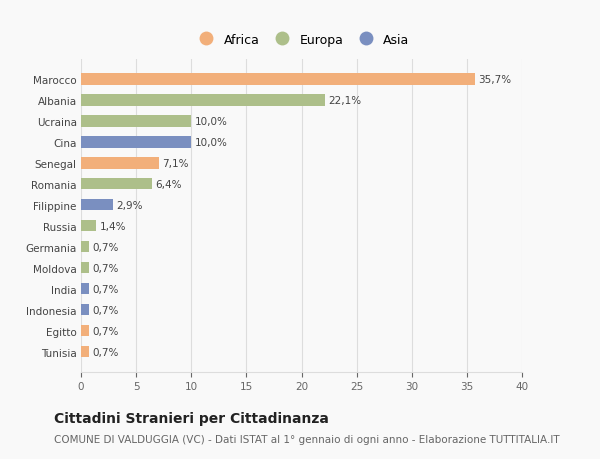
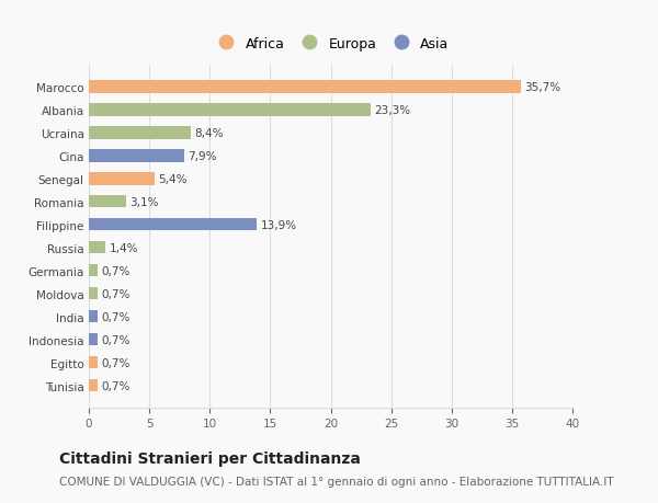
Albania: 22,1% -> 23,3%
Ucraina: 10,0% -> 8,4%
Cina: 10,0% -> 7,9%
Senegal: 7,1% -> 5,4%
Romania: 6,4% -> 3,1%
Filippine: 2,9% -> 13,9%
